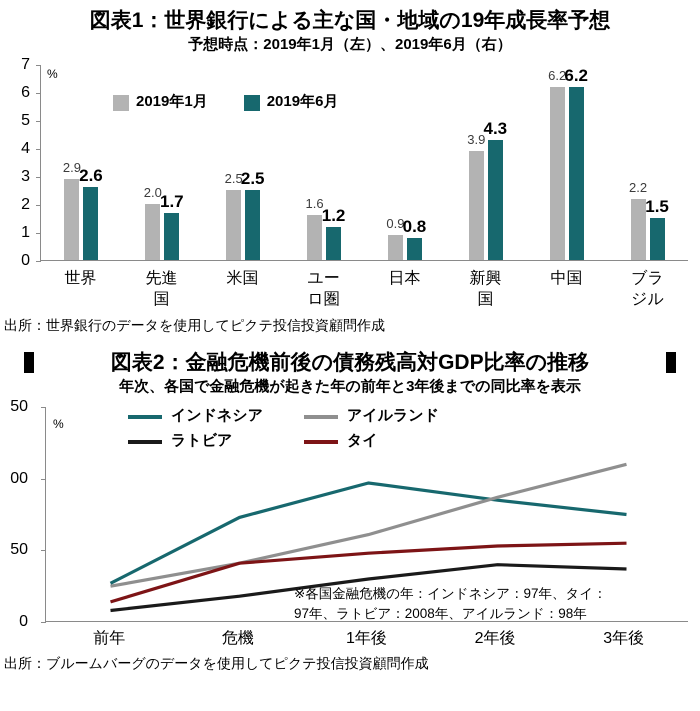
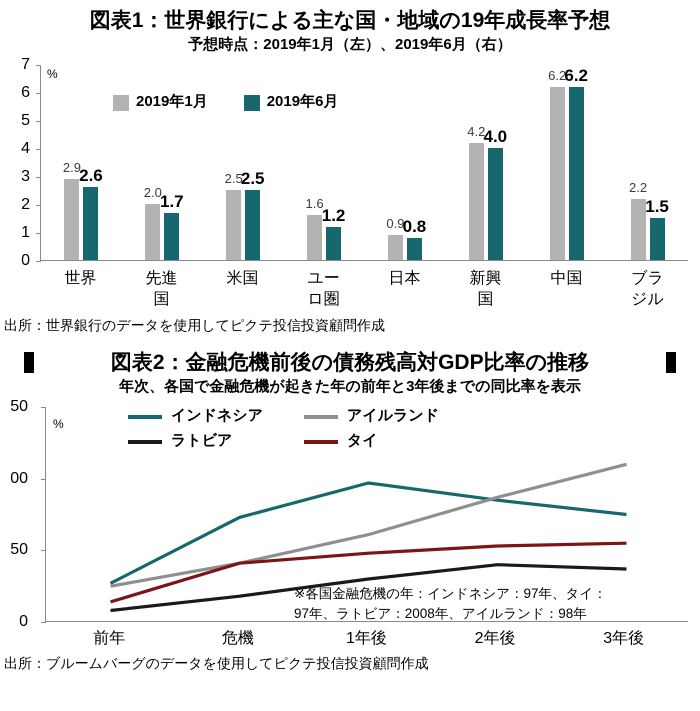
図表1：世界銀行による主な国・地域の19年成長率予想/2019年1月/新興 国: 3.9 -> 4.2
図表1：世界銀行による主な国・地域の19年成長率予想/2019年6月/新興 国: 4.3 -> 4.0
